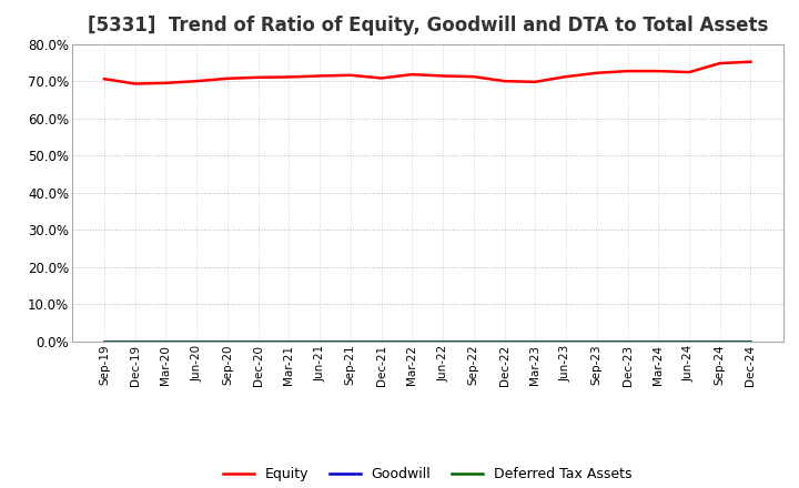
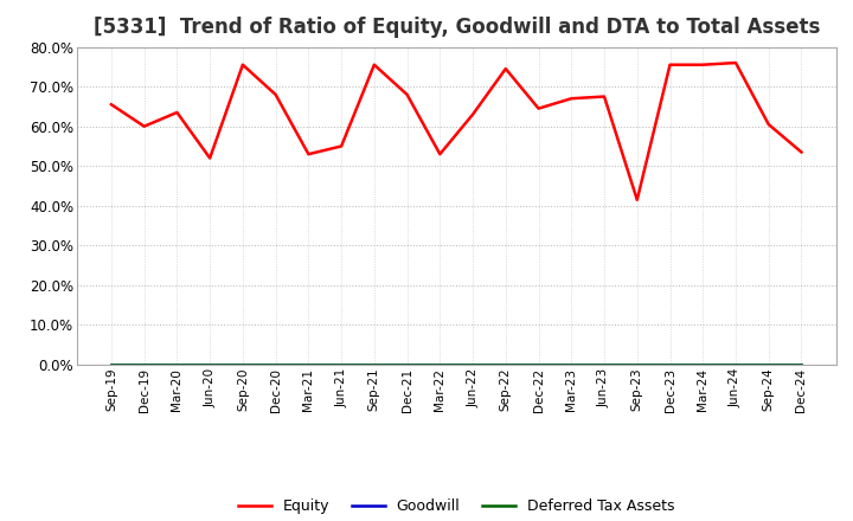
Equity/Sep-19: 70.6% -> 65.5%
Equity/Dec-19: 69.3% -> 60.0%
Equity/Mar-20: 69.5% -> 63.5%
Equity/Jun-20: 70.0% -> 52.0%
Equity/Sep-20: 70.7% -> 75.5%
Equity/Dec-20: 71.0% -> 68.0%
Equity/Mar-21: 71.1% -> 53.0%
Equity/Jun-21: 71.4% -> 55.0%
Equity/Sep-21: 71.6% -> 75.5%
Equity/Dec-21: 70.8% -> 68.0%
Equity/Mar-22: 71.8% -> 53.0%
Equity/Jun-22: 71.4% -> 63.0%
Equity/Sep-22: 71.2% -> 74.5%
Equity/Dec-22: 70.0% -> 64.5%
Equity/Mar-23: 69.8% -> 67.0%
Equity/Jun-23: 71.2% -> 67.5%
Equity/Sep-23: 72.2% -> 41.5%
Equity/Dec-23: 72.7% -> 75.5%
Equity/Mar-24: 72.7% -> 75.5%
Equity/Jun-24: 72.4% -> 76.0%
Equity/Sep-24: 74.8% -> 60.5%
Equity/Dec-24: 75.2% -> 53.5%
